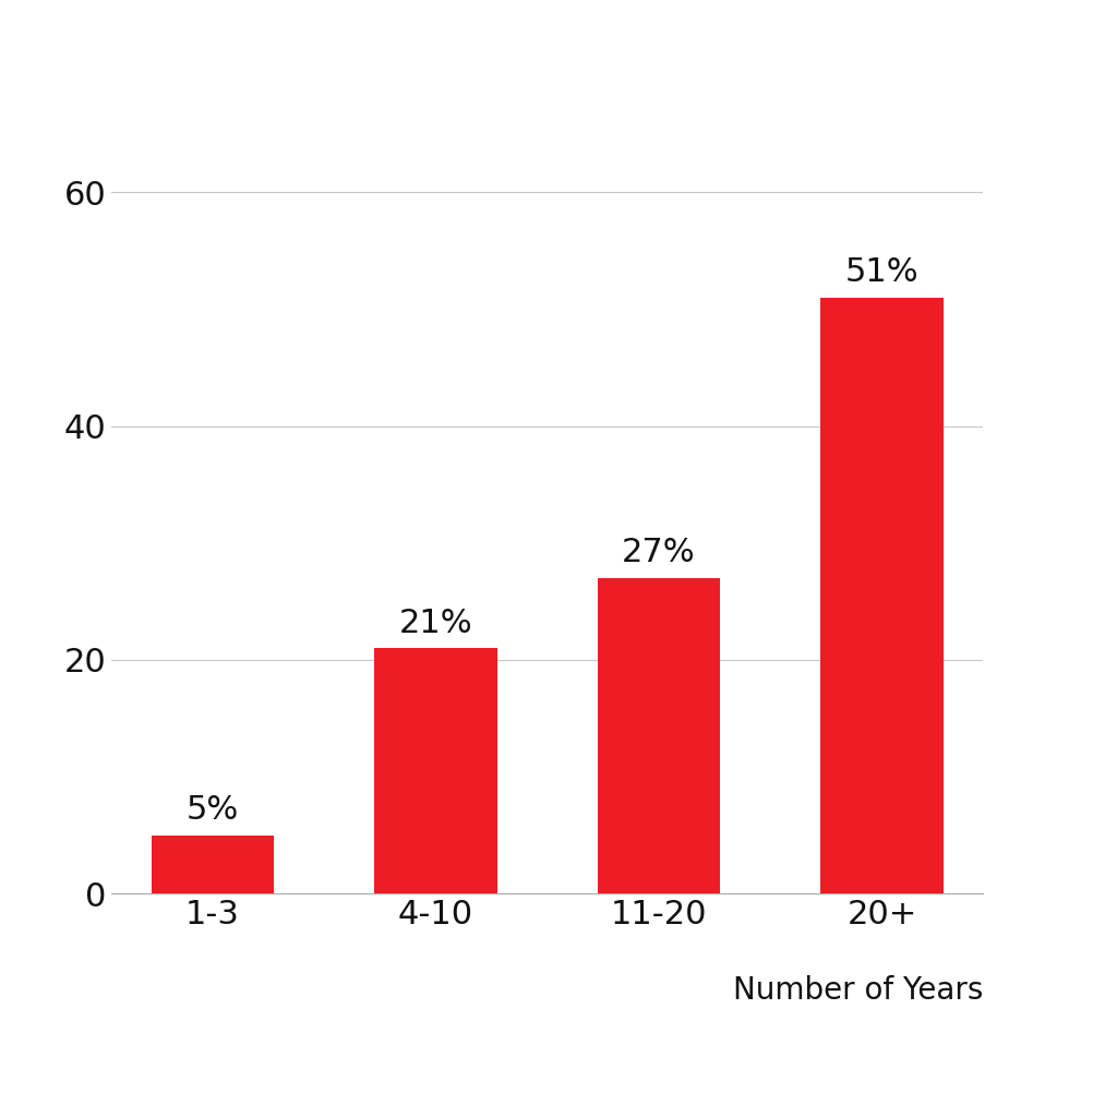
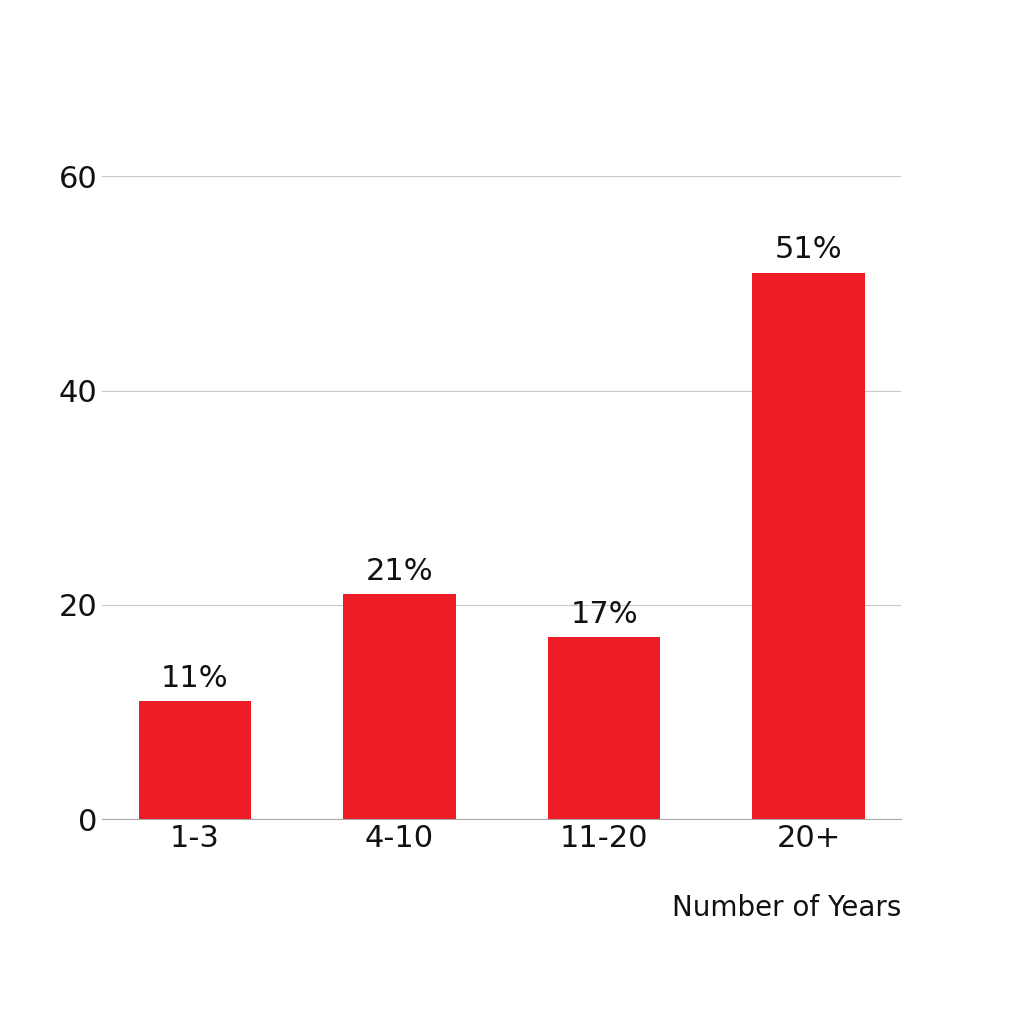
1-3: 5% -> 11%
11-20: 27% -> 17%
